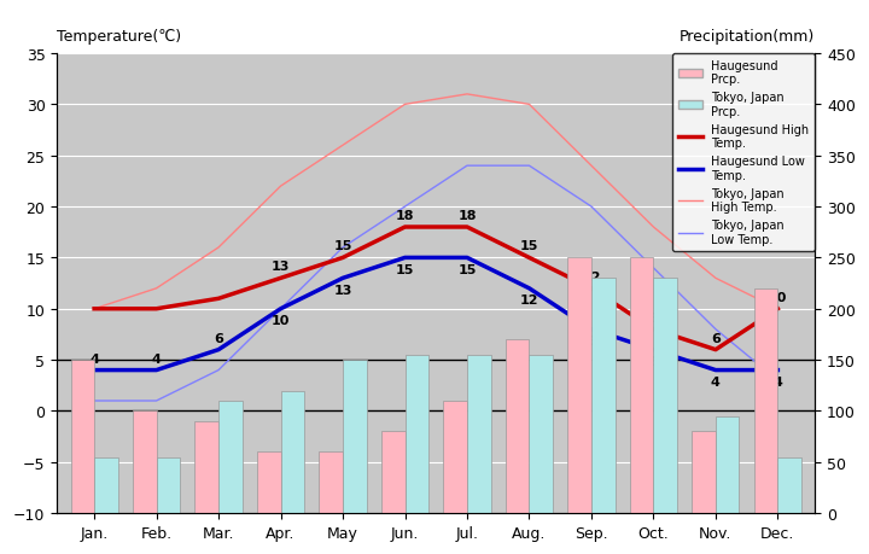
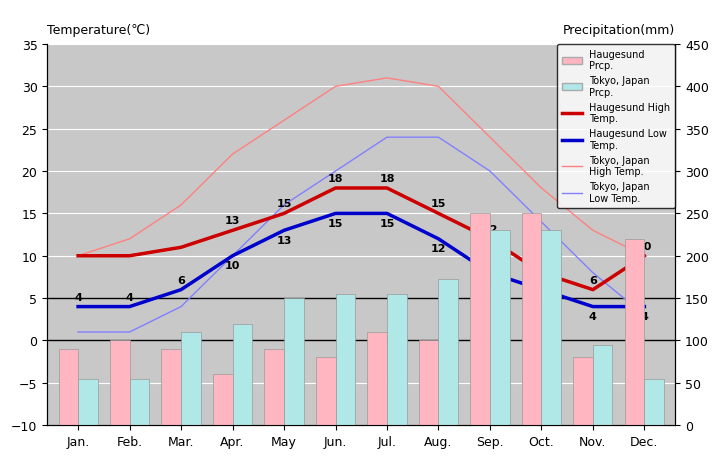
Haugesund Prcp./Jan.: 150 -> 90
Haugesund Prcp./May: 60 -> 90
Haugesund Prcp./Aug.: 170 -> 100
Tokyo, Japan Prcp./Aug.: 155 -> 172
